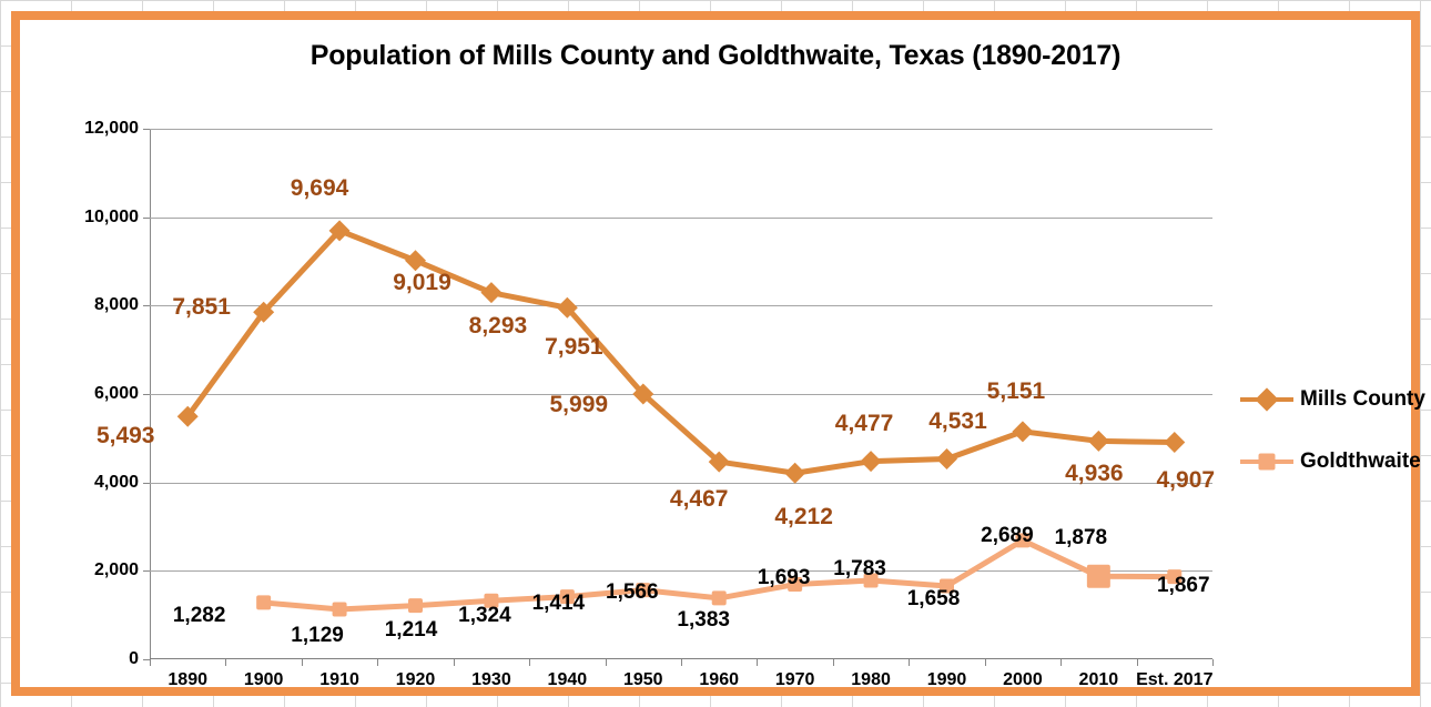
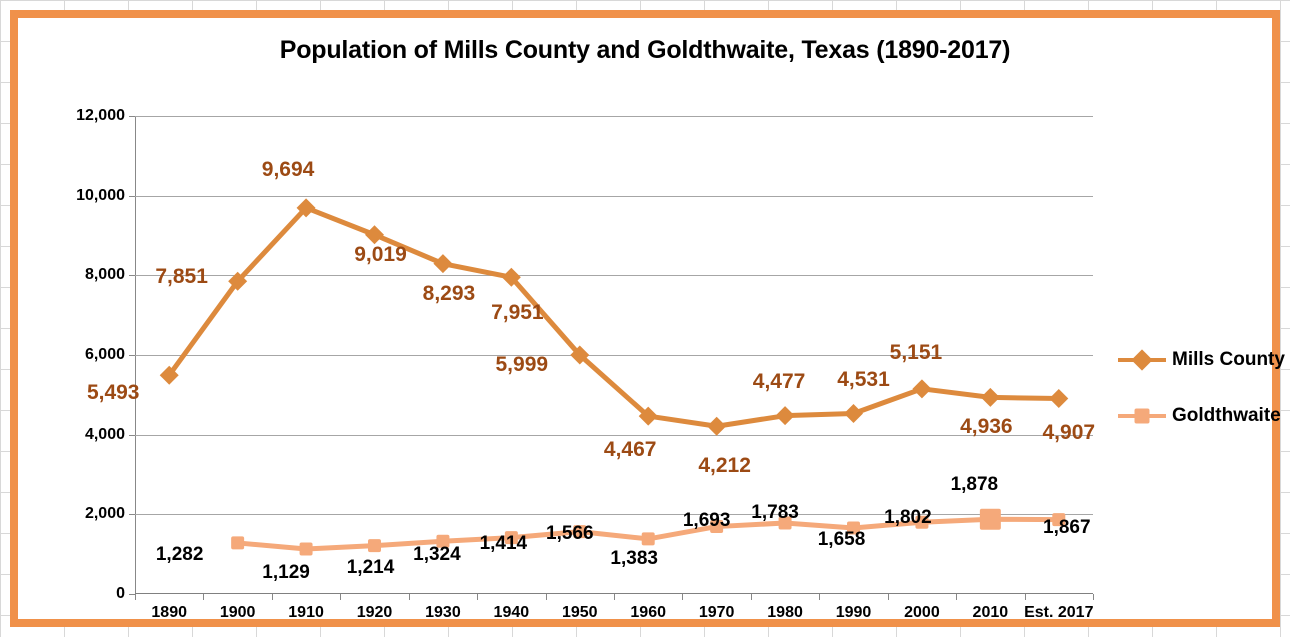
Goldthwaite/2000: 2,689 -> 1,802
